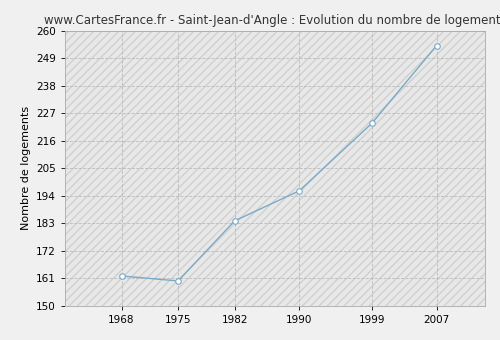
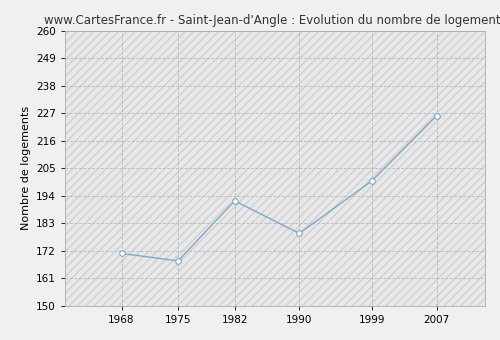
1968: 162 -> 171
1975: 160 -> 168
1982: 184 -> 192
1990: 196 -> 179
1999: 223 -> 200
2007: 254 -> 226
